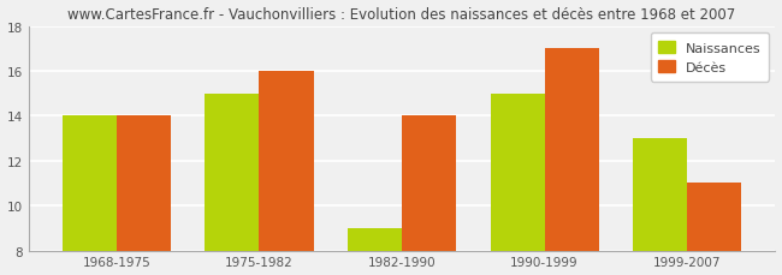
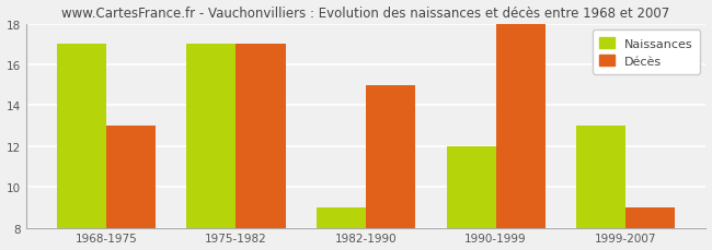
Naissances/1968-1975: 14 -> 17
Décès/1968-1975: 14 -> 13
Naissances/1975-1982: 15 -> 17
Décès/1975-1982: 16 -> 17
Décès/1982-1990: 14 -> 15
Naissances/1990-1999: 15 -> 12
Décès/1990-1999: 17 -> 18
Décès/1999-2007: 11 -> 9
